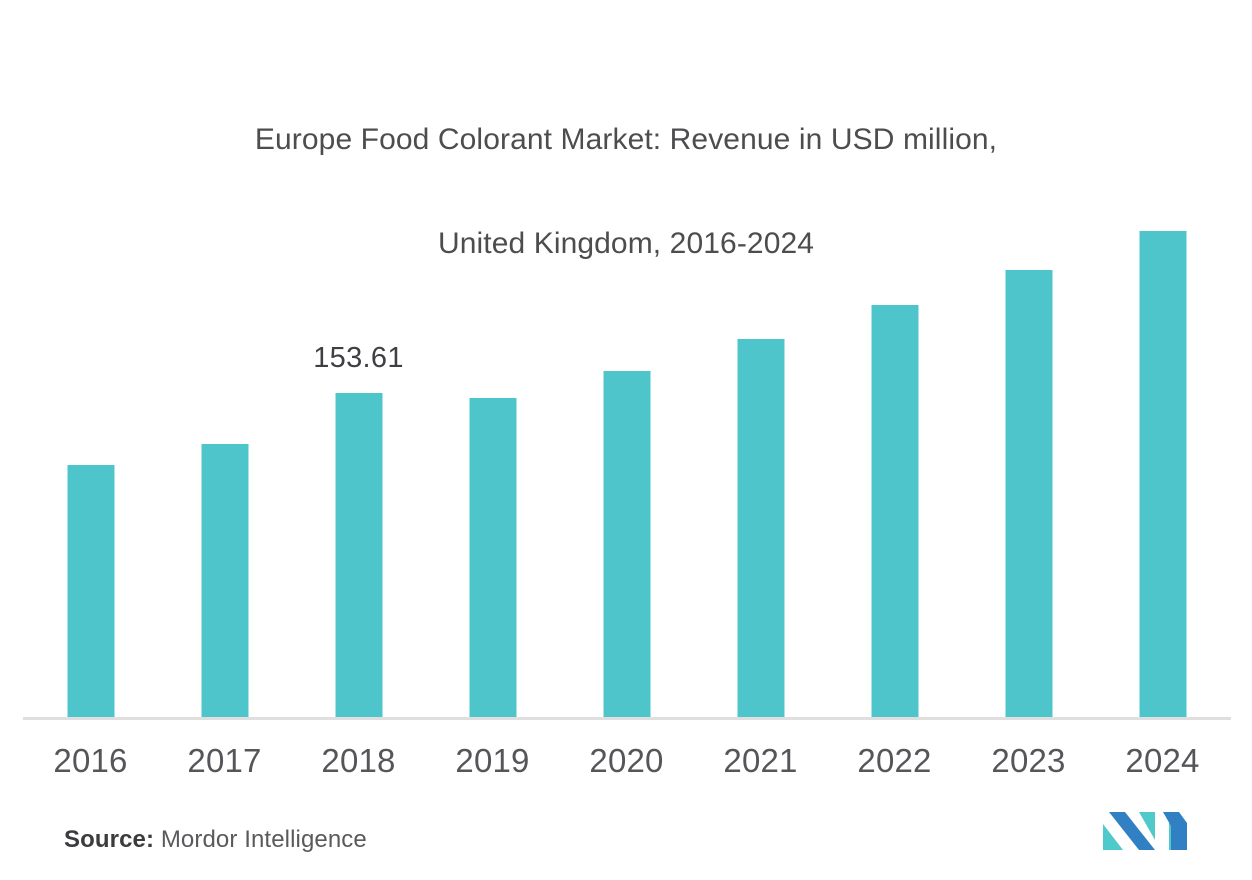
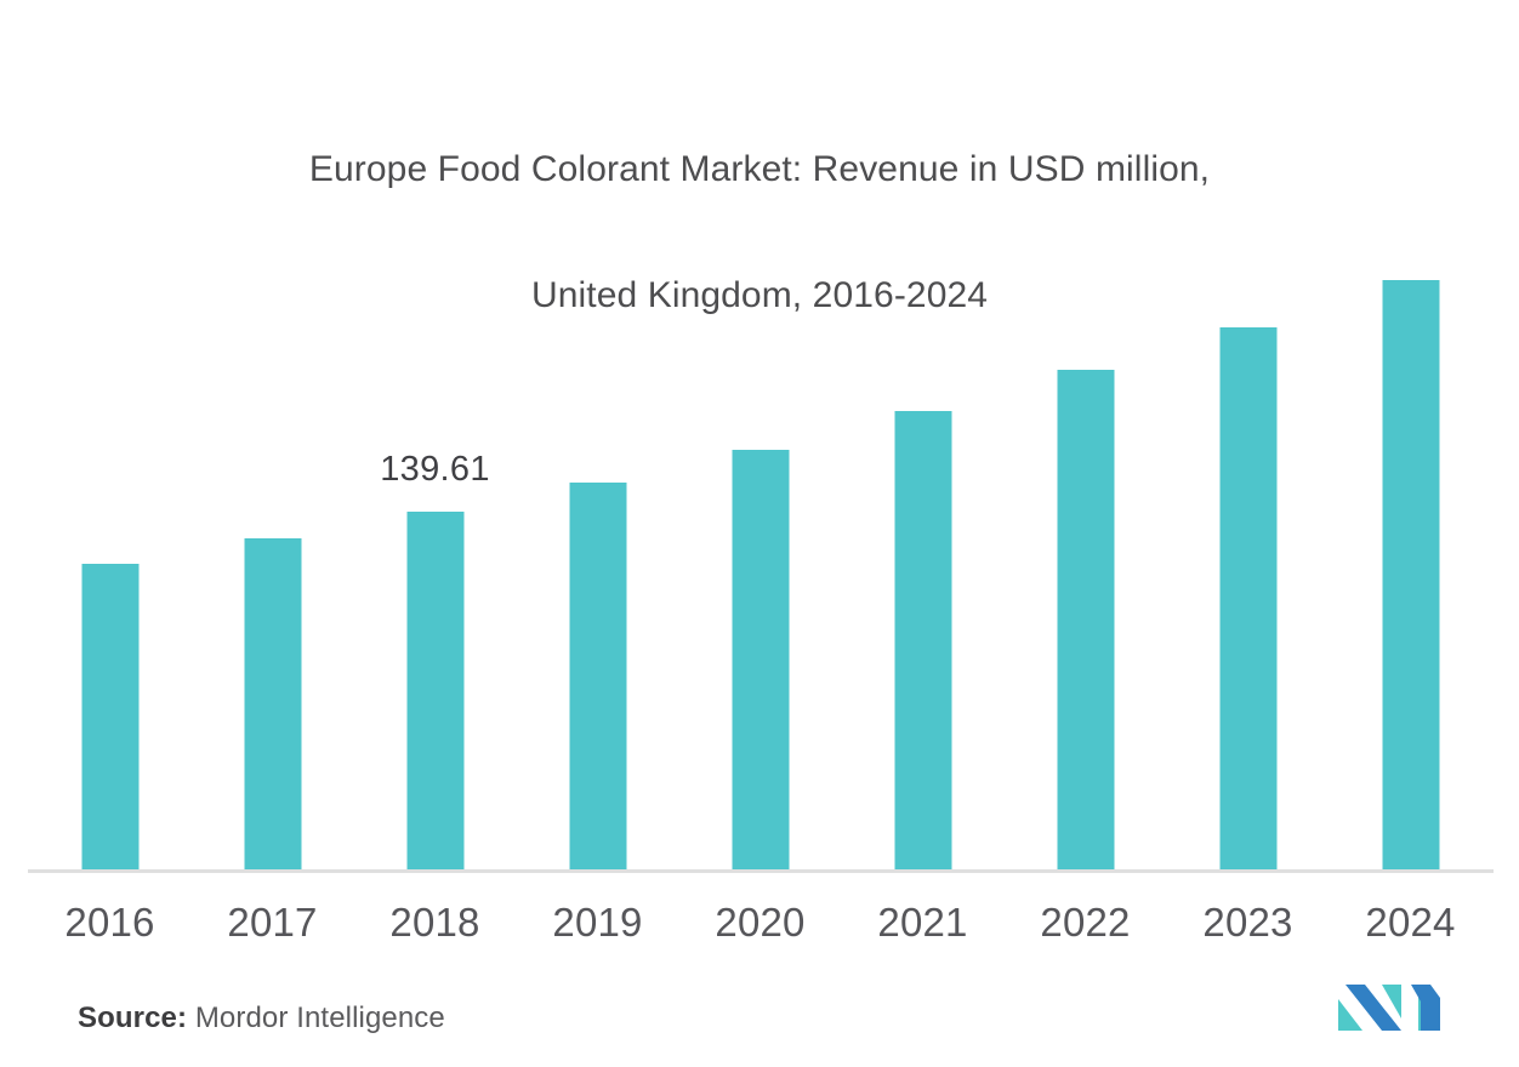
2018: 153.61 -> 139.61
